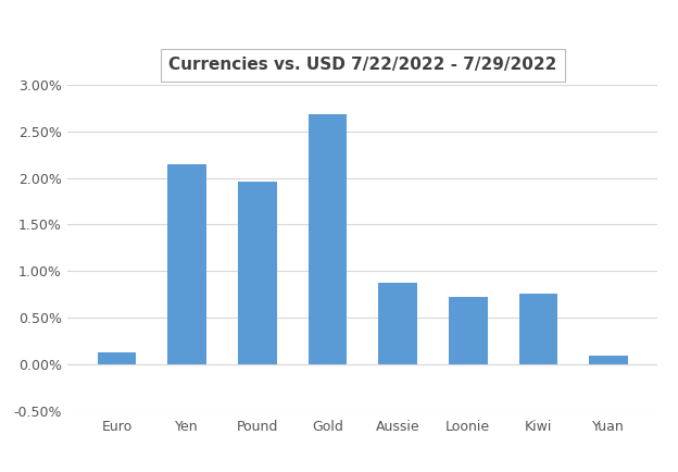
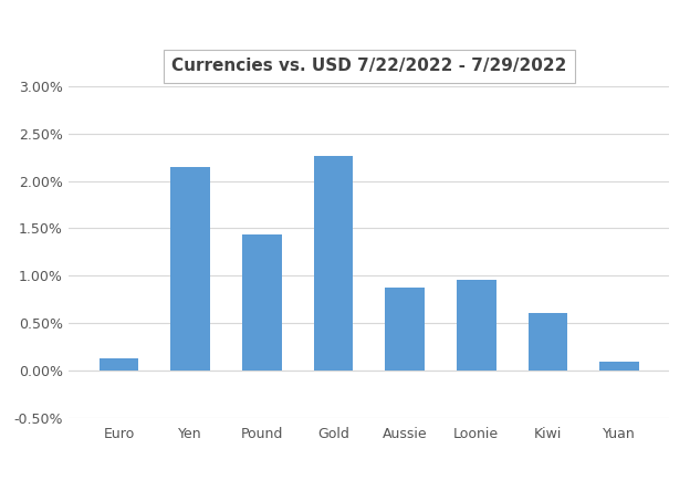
Pound: 1.96% -> 1.44%
Gold: 2.68% -> 2.26%
Loonie: 0.72% -> 0.96%
Kiwi: 0.76% -> 0.61%
